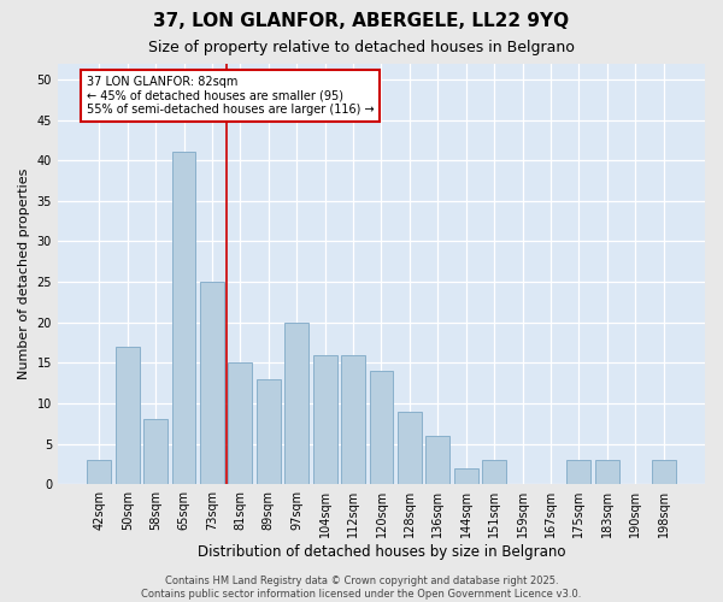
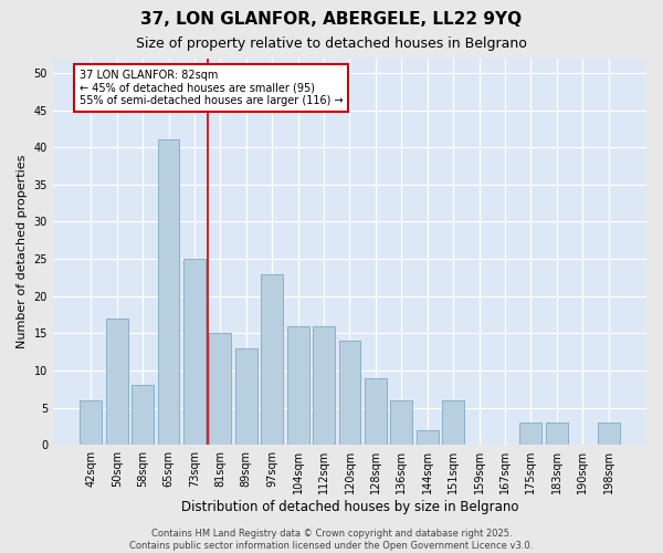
42sqm: 3 -> 6
97sqm: 20 -> 23
151sqm: 3 -> 6
